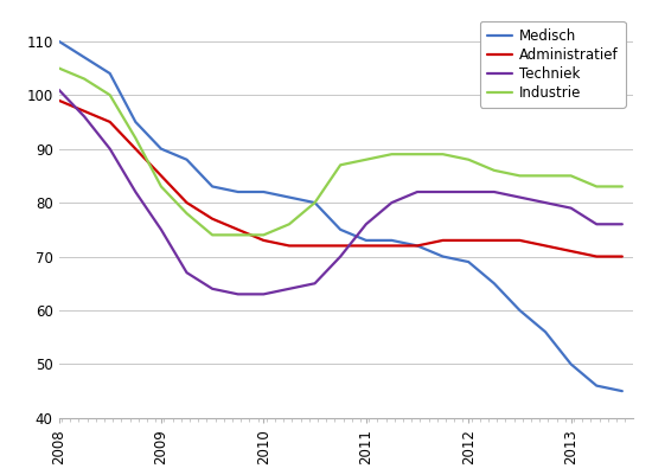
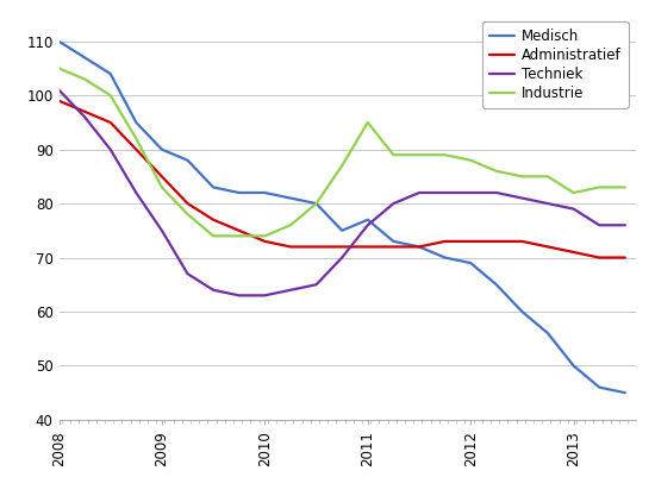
Medisch/2011: 73 -> 77
Industrie/2011: 88 -> 95
Industrie/2013: 85 -> 82
